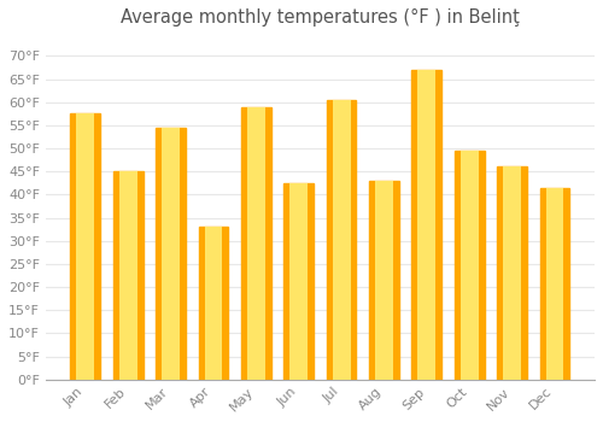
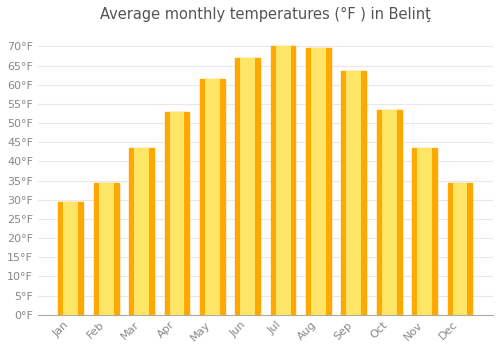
Jan: 57.5°F -> 29.5°F
Feb: 45.0°F -> 34.5°F
Mar: 54.5°F -> 43.5°F
Apr: 33.0°F -> 53.0°F
May: 59.0°F -> 61.5°F
Jun: 42.5°F -> 67.0°F
Jul: 60.5°F -> 70.0°F
Aug: 43.0°F -> 69.5°F
Sep: 67.0°F -> 63.5°F
Oct: 49.5°F -> 53.5°F
Nov: 46.0°F -> 43.5°F
Dec: 41.5°F -> 34.5°F
